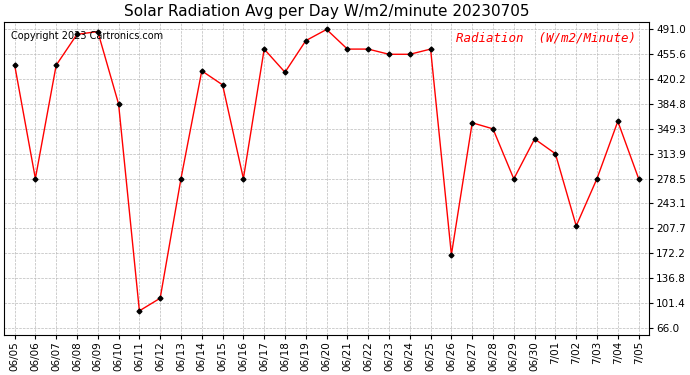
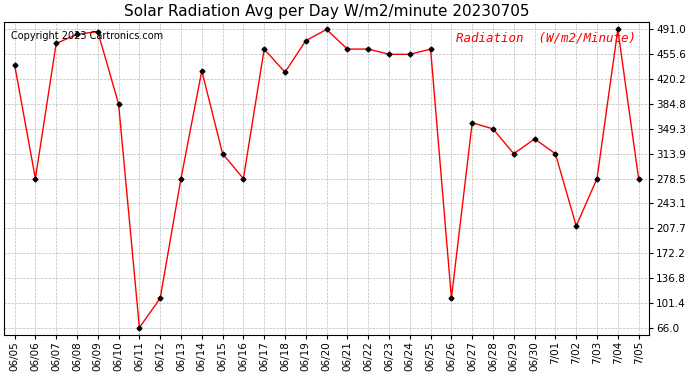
06/07: 440 -> 471
06/11: 90 -> 66
06/15: 412 -> 314
06/26: 170 -> 108
06/29: 278 -> 314
7/04: 360 -> 491
